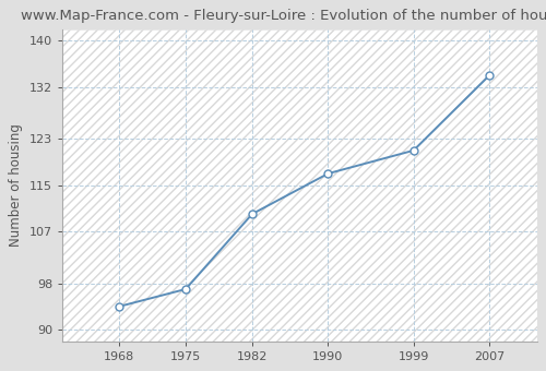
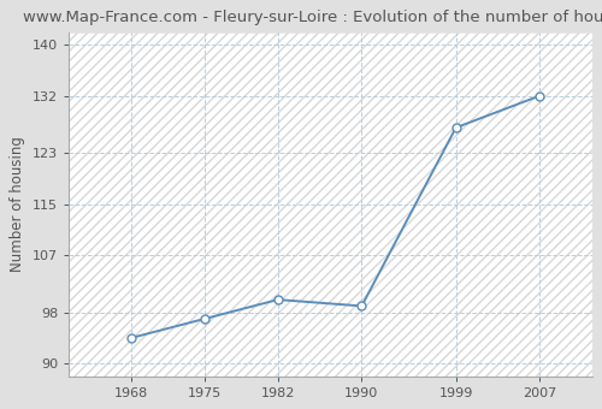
1982: 110 -> 100
1990: 117 -> 99
1999: 121 -> 127
2007: 134 -> 132
